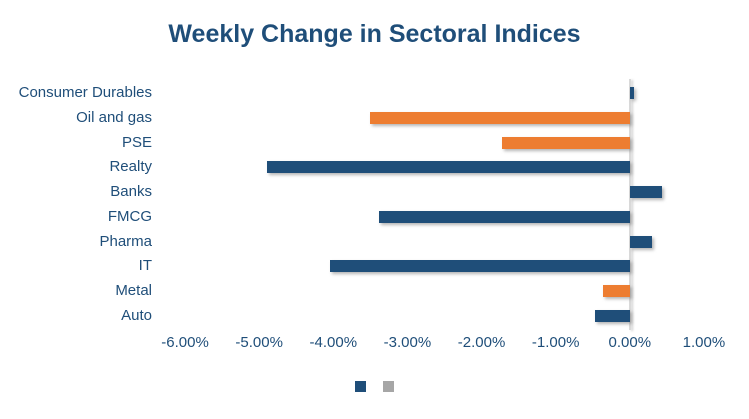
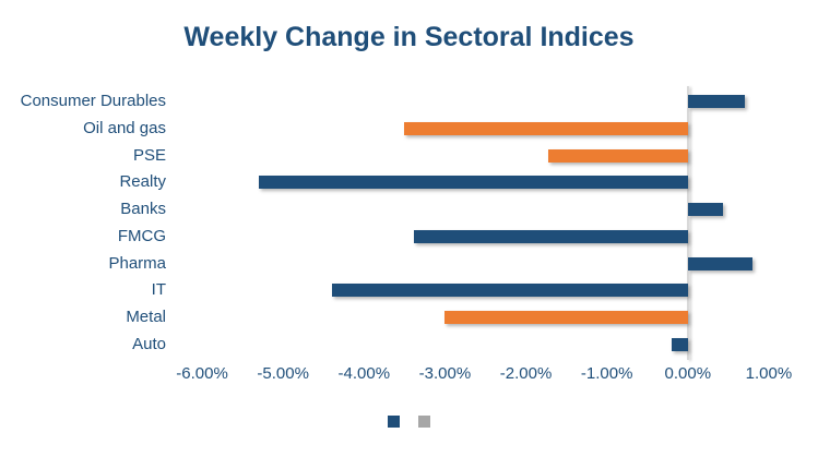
Consumer Durables: 0.1% -> 0.7%
Realty: -4.9% -> -5.3%
Pharma: 0.3% -> 0.8%
IT: -4.0% -> -4.4%
Metal: -0.4% -> -3.0%
Auto: -0.5% -> -0.2%
